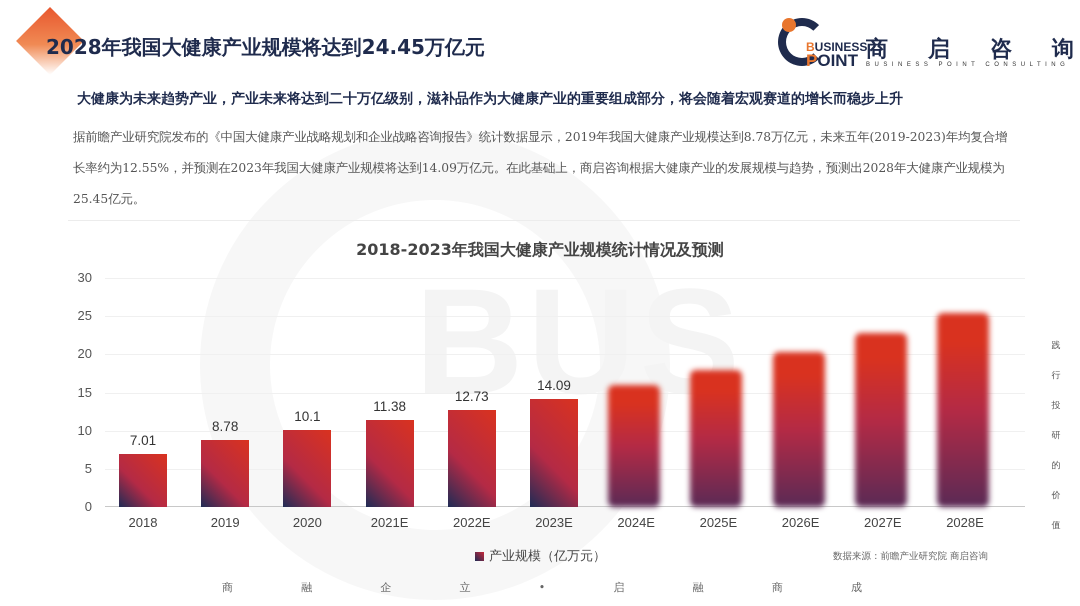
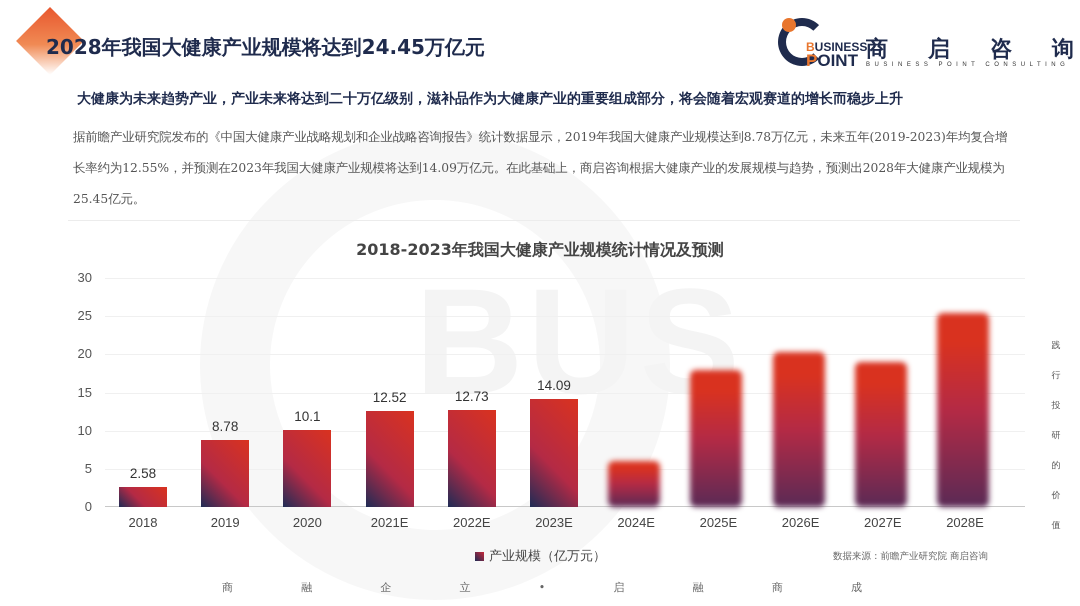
2018: 7.01 -> 2.58
2021E: 11.38 -> 12.52
2024E: 16 -> 6
2027E: 23 -> 19
